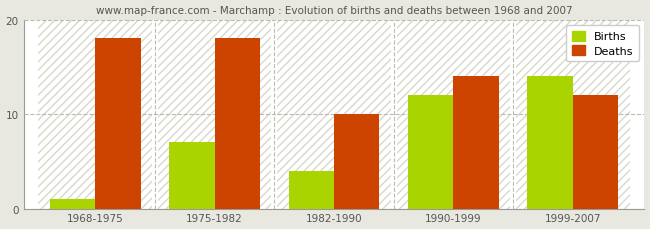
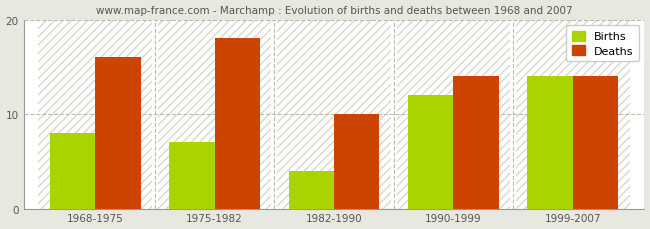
Births/1968-1975: 1 -> 8
Deaths/1968-1975: 18 -> 16
Deaths/1999-2007: 12 -> 14
